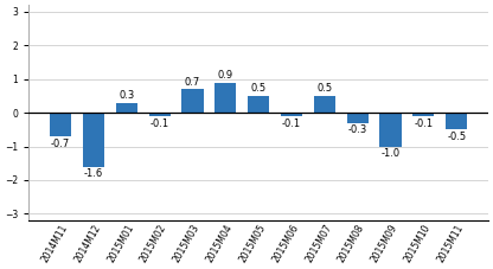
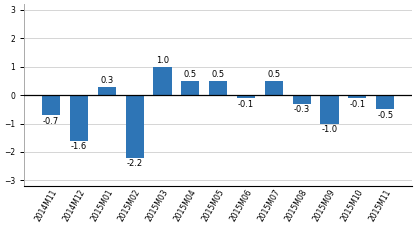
2015M02: -0.1 -> -2.2
2015M03: 0.7 -> 1.0
2015M04: 0.9 -> 0.5
